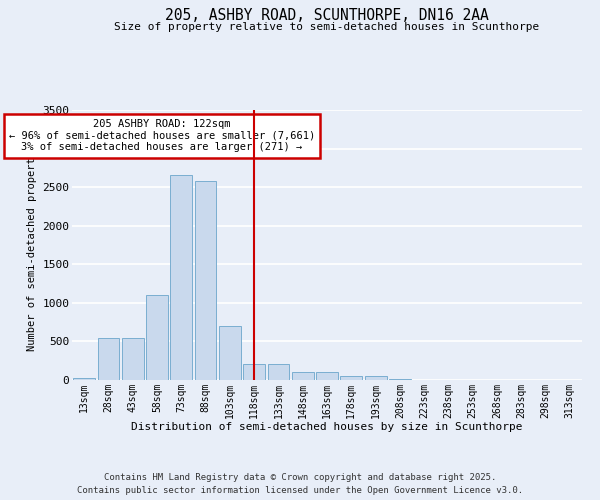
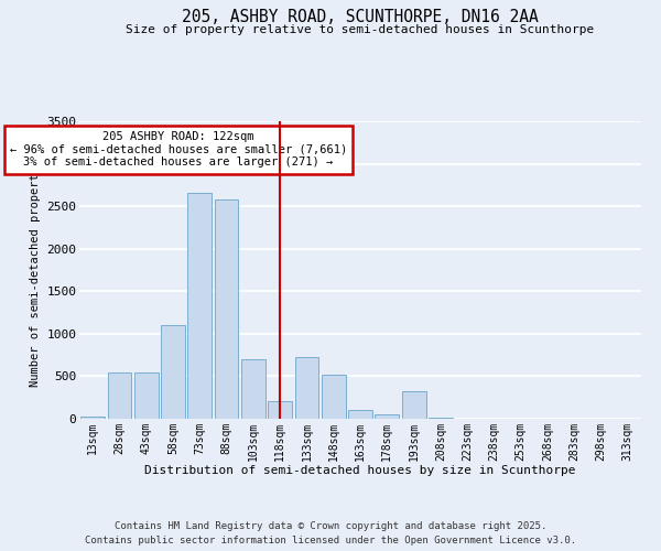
133sqm: 210 -> 720
148sqm: 100 -> 520
193sqm: 50 -> 320
